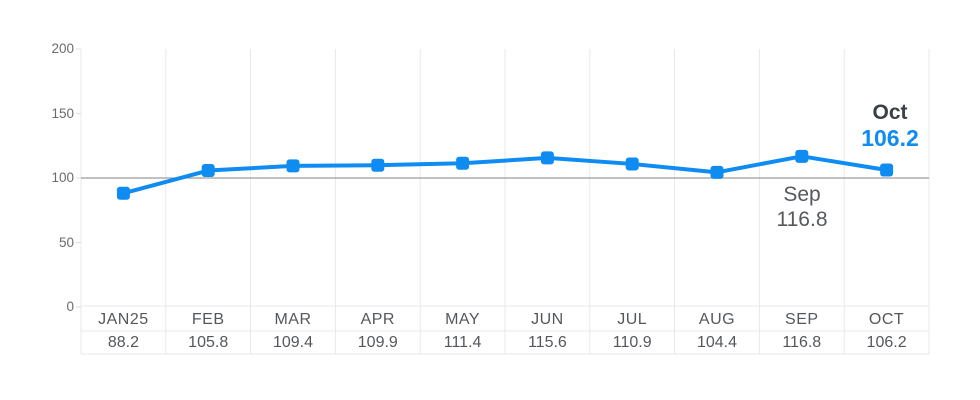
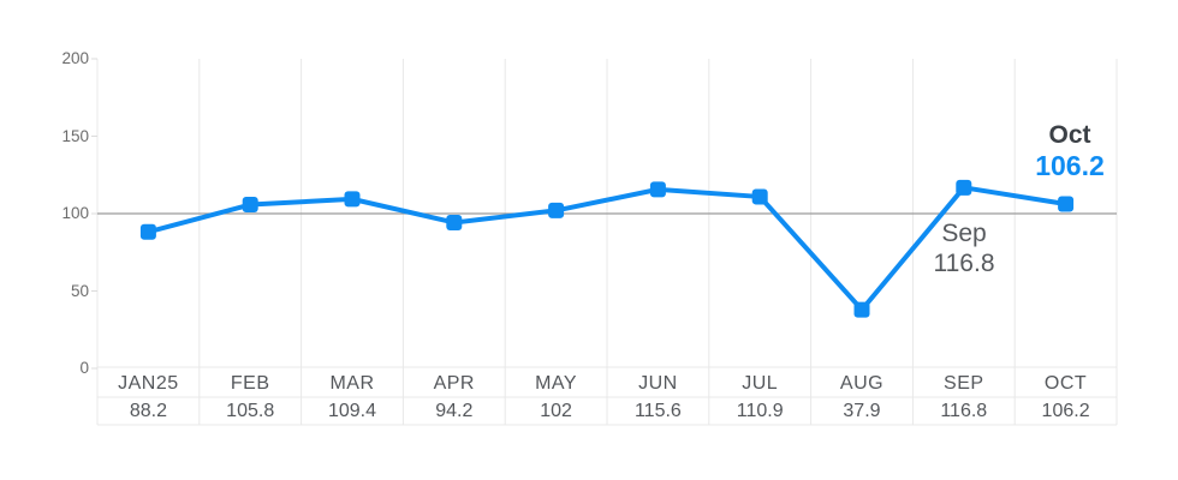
APR: 109.9 -> 94.2
MAY: 111.4 -> 102
AUG: 104.4 -> 37.9
